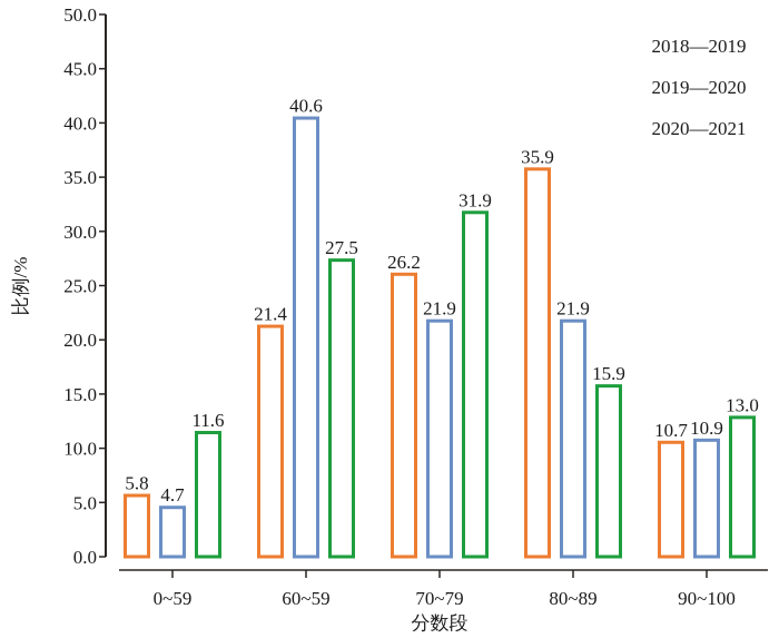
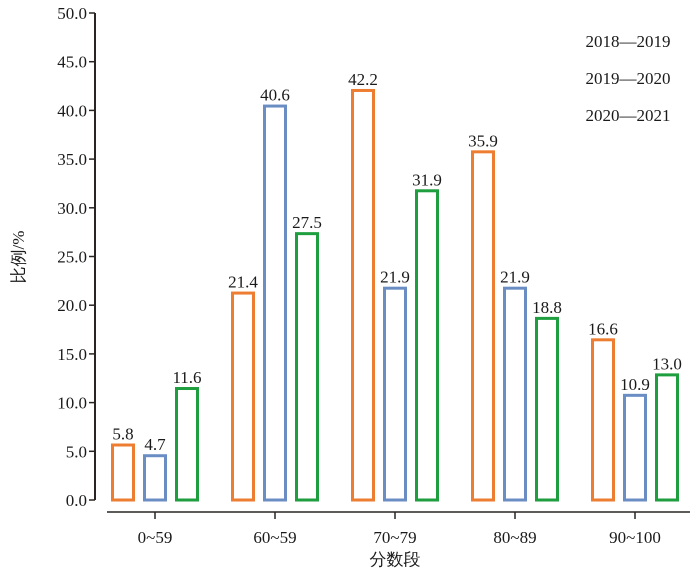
2018—2019/70~79: 26.2 -> 42.2
2020—2021/80~89: 15.9 -> 18.8
2018—2019/90~100: 10.7 -> 16.6
